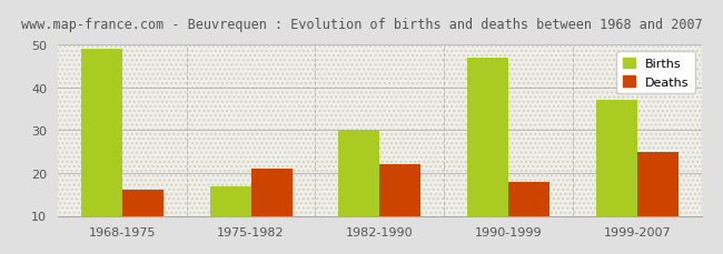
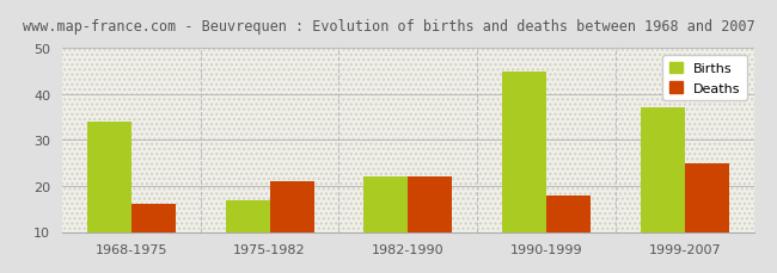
Births/1968-1975: 49 -> 34
Births/1982-1990: 30 -> 22
Births/1990-1999: 47 -> 45
